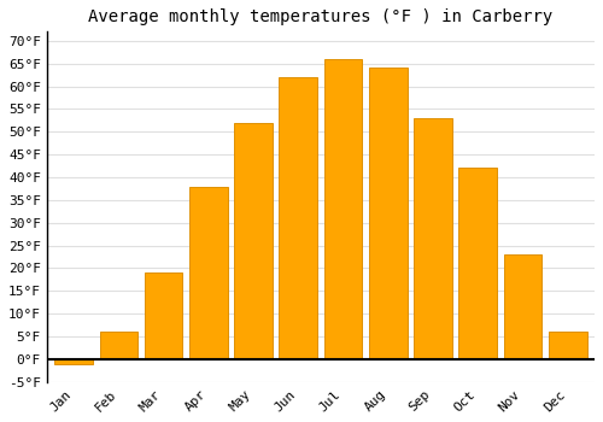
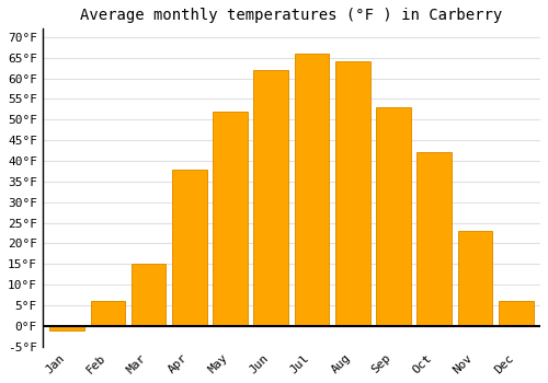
Mar: 19°F -> 15°F
